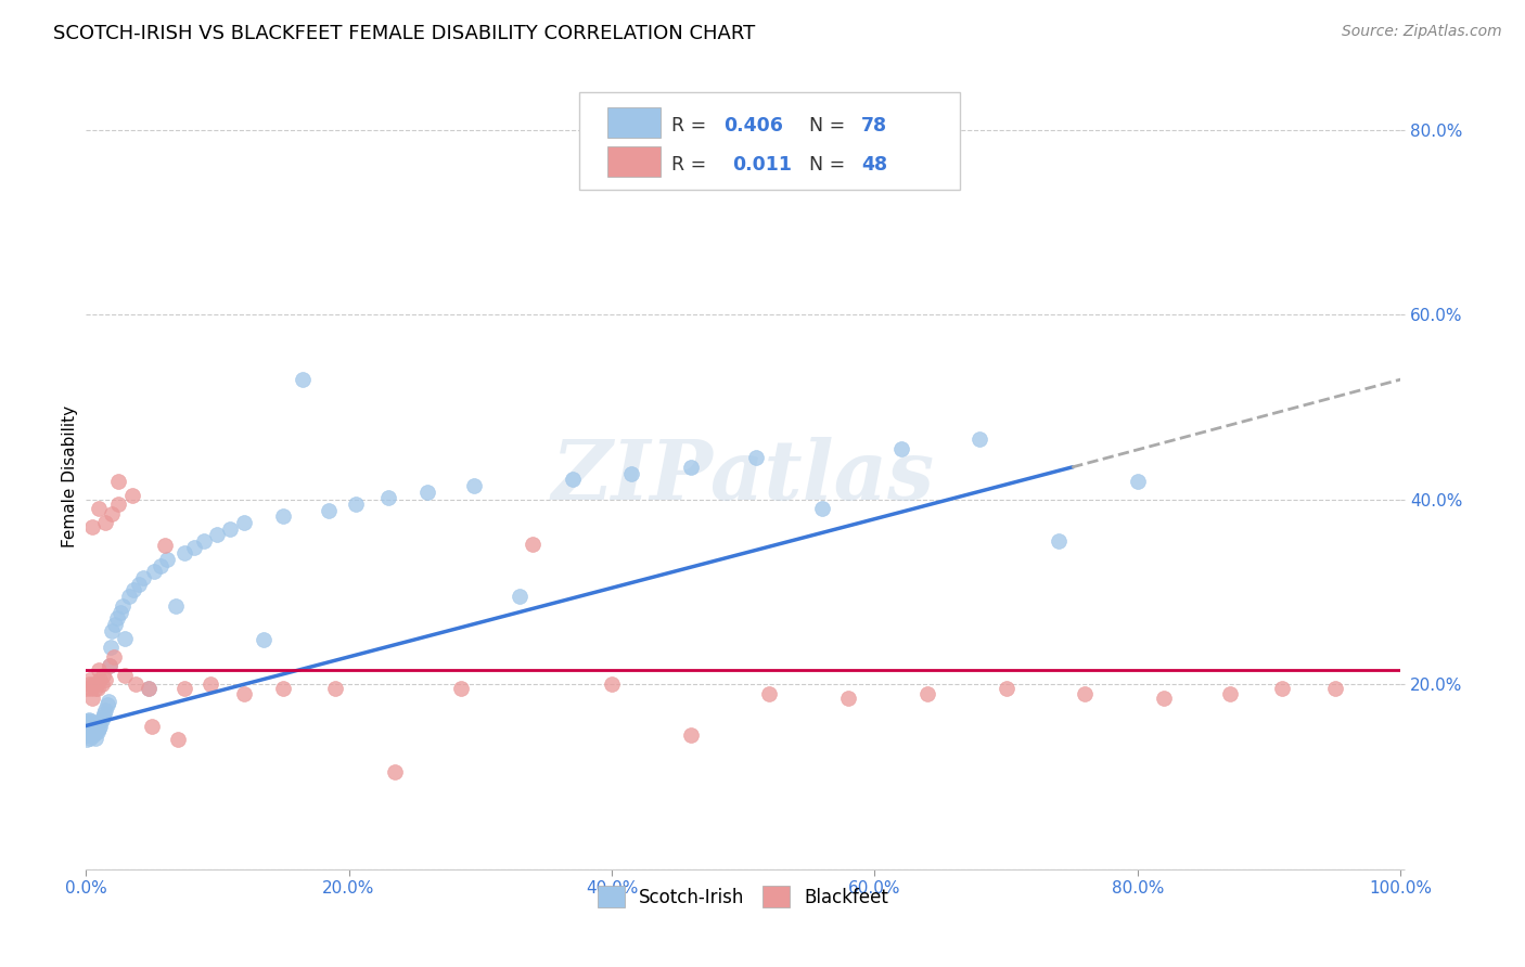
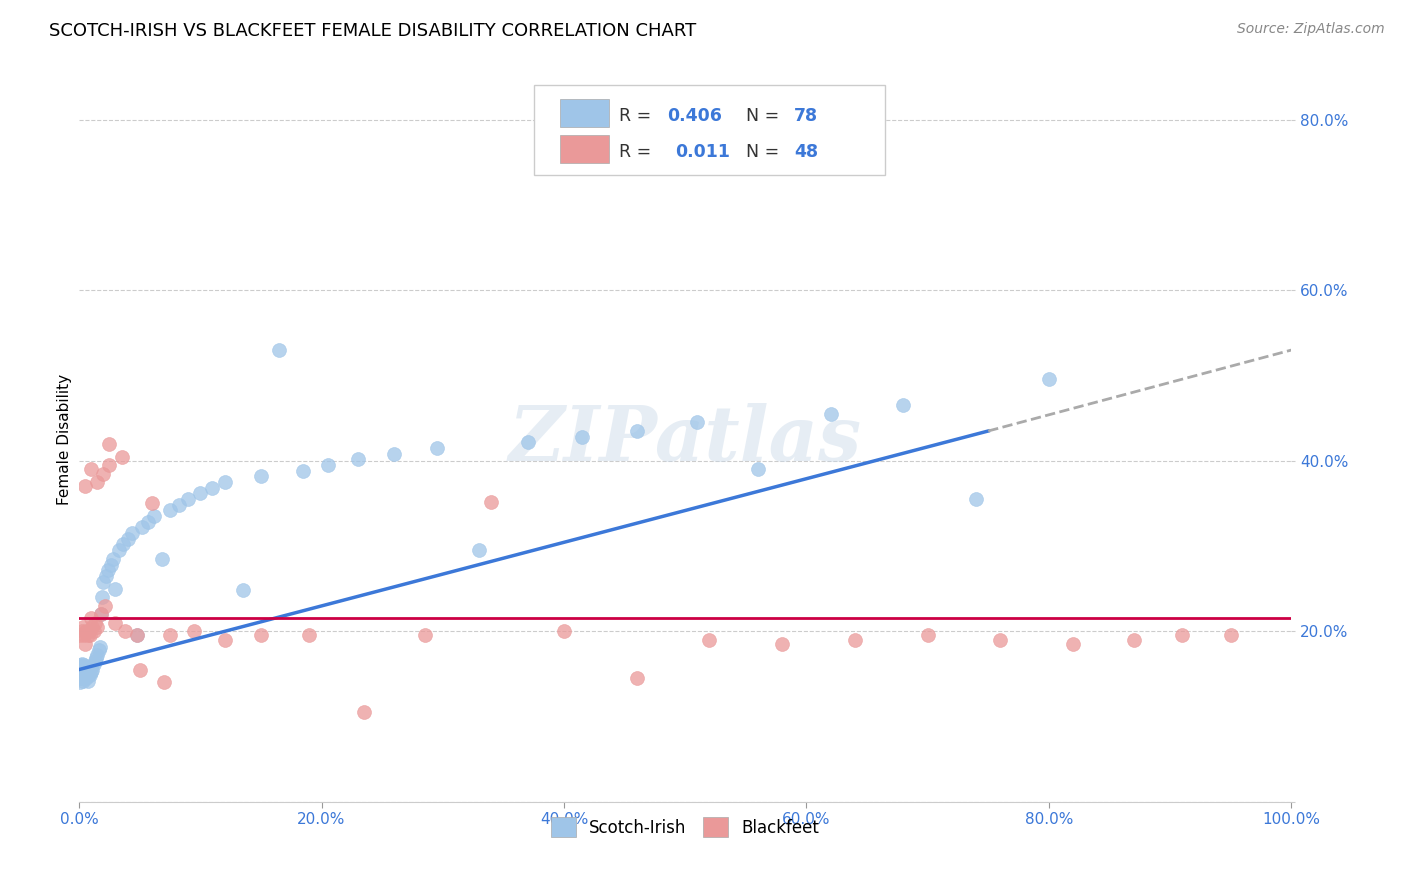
Scotch-Irish/80.0%: 42.0% -> 49.6%
